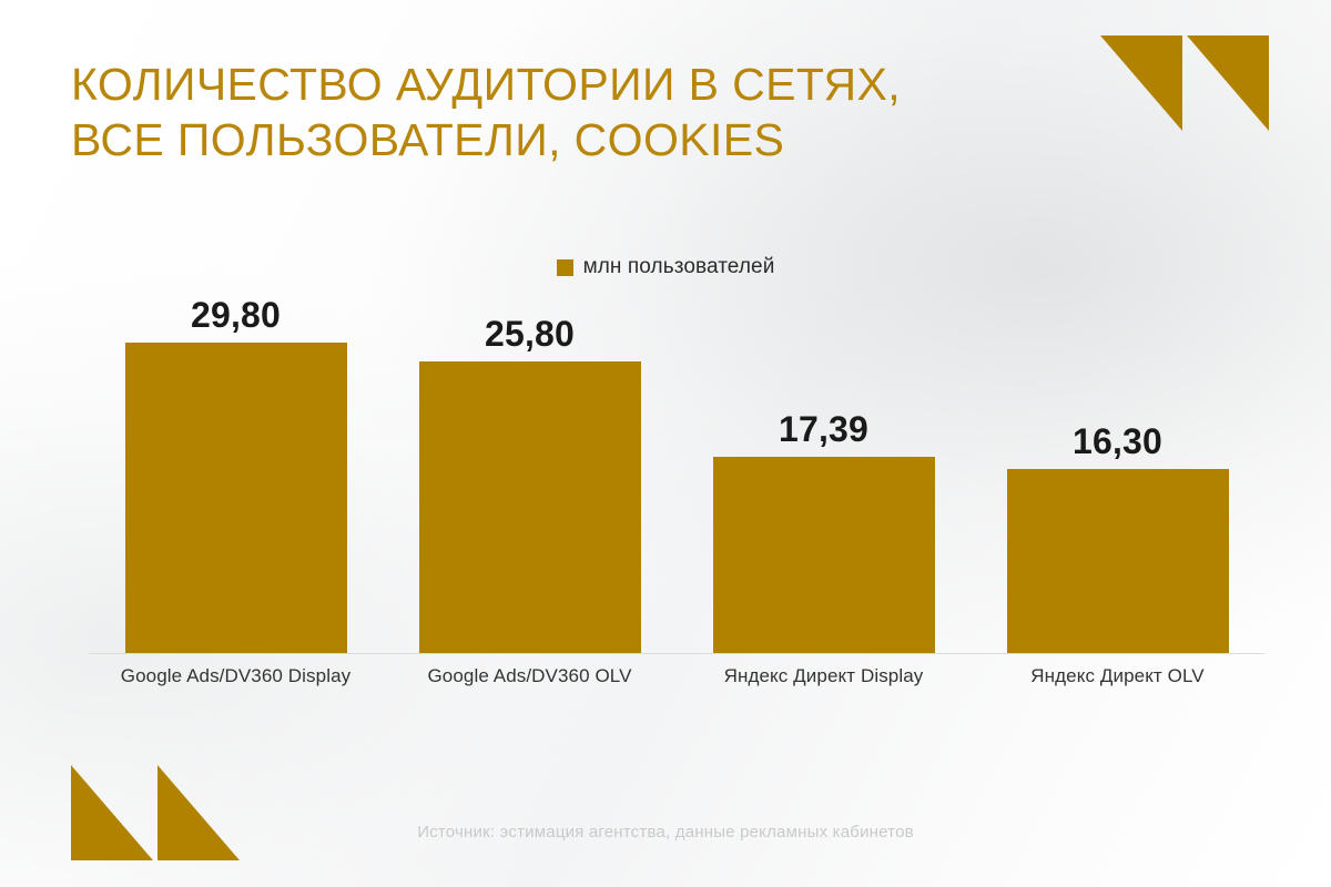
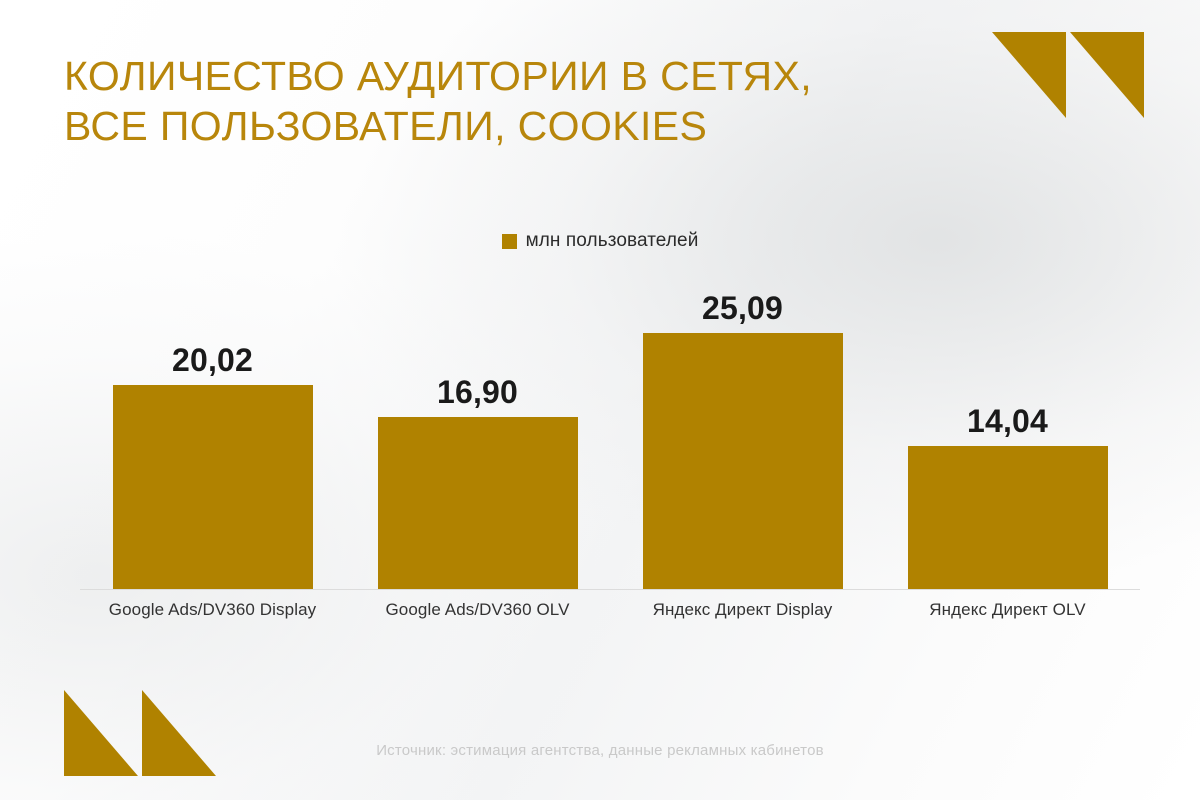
Google Ads/DV360 Display: 29,80 -> 20,02
Google Ads/DV360 OLV: 25,80 -> 16,90
Яндекс Директ Display: 17,39 -> 25,09
Яндекс Директ OLV: 16,30 -> 14,04
